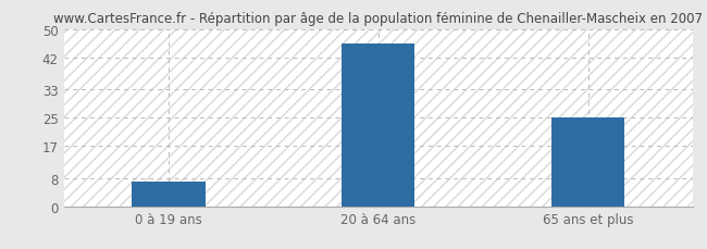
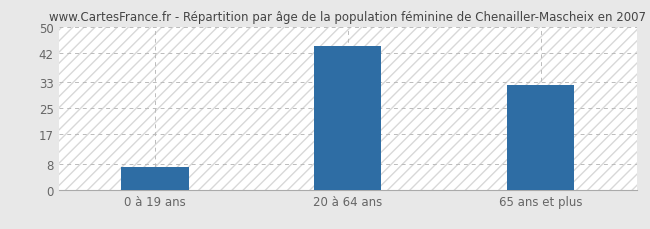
20 à 64 ans: 46 -> 44
65 ans et plus: 25 -> 32
